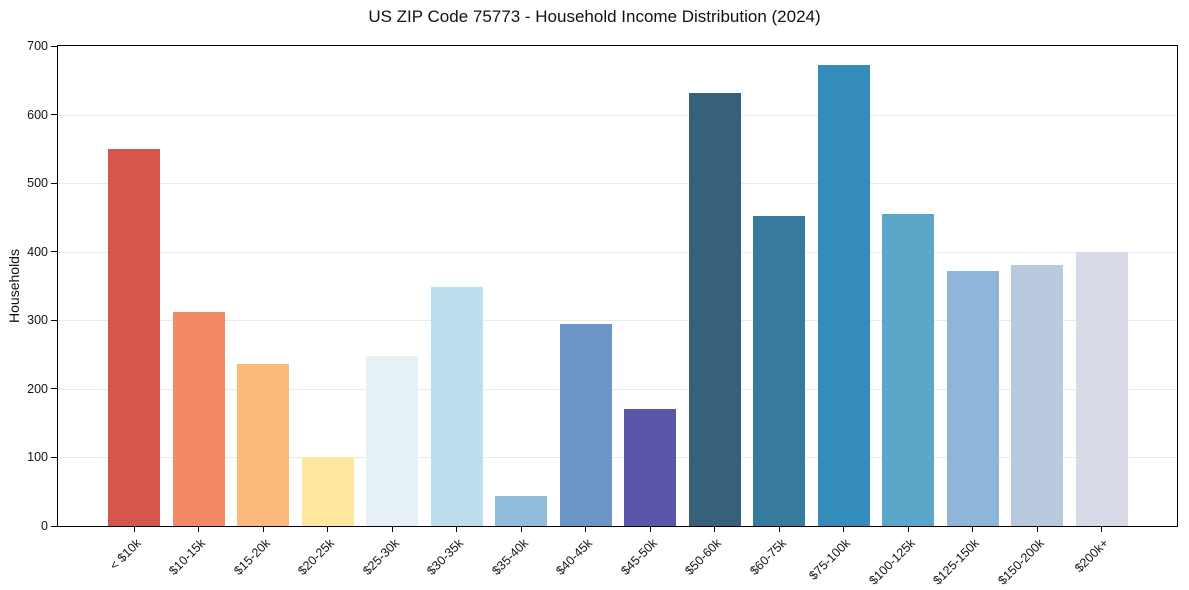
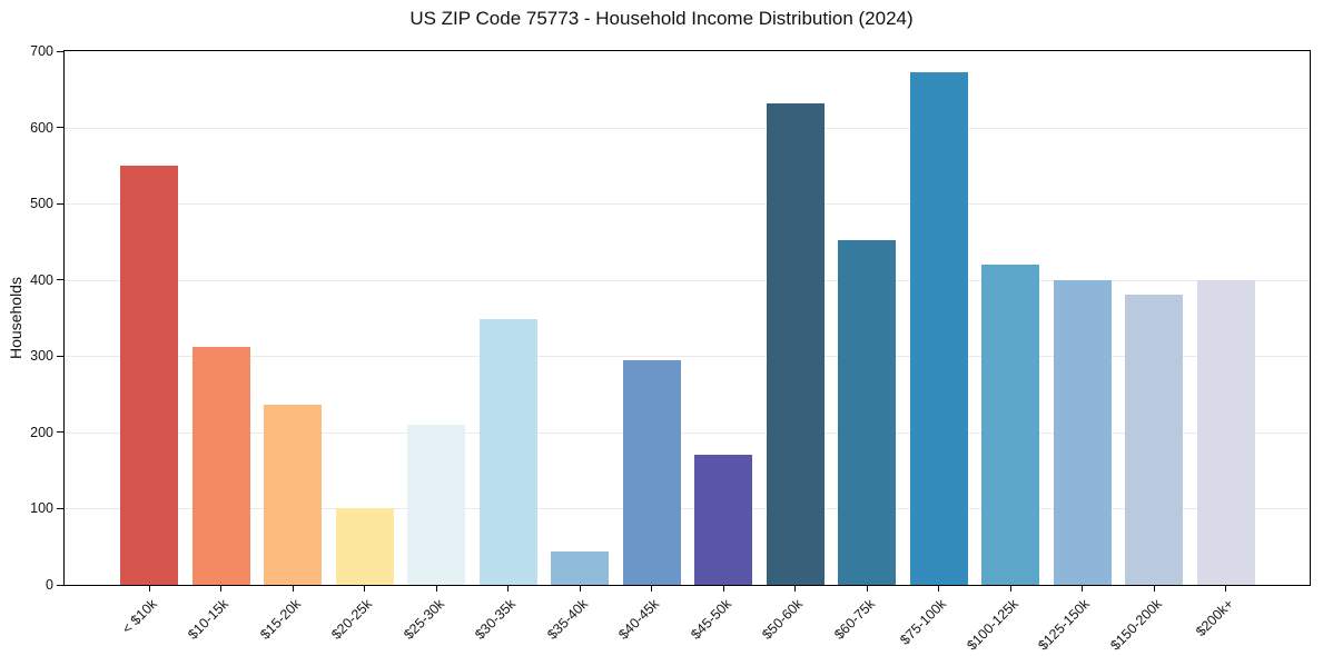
$25-30k: 250 -> 210
$100-125k: 460 -> 420
$125-150k: 370 -> 400
